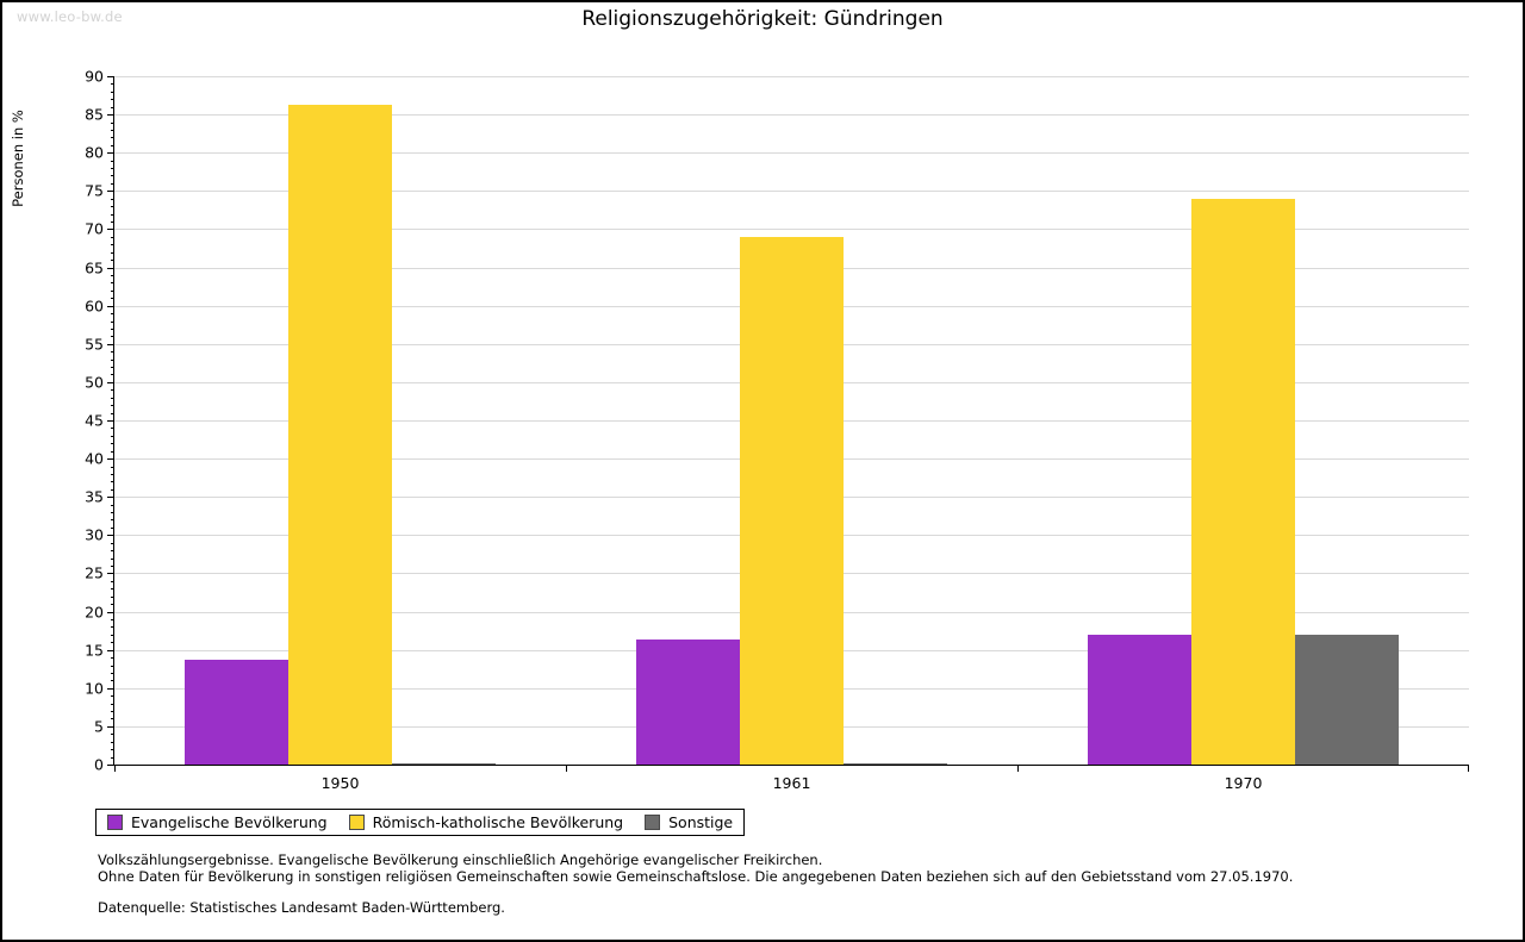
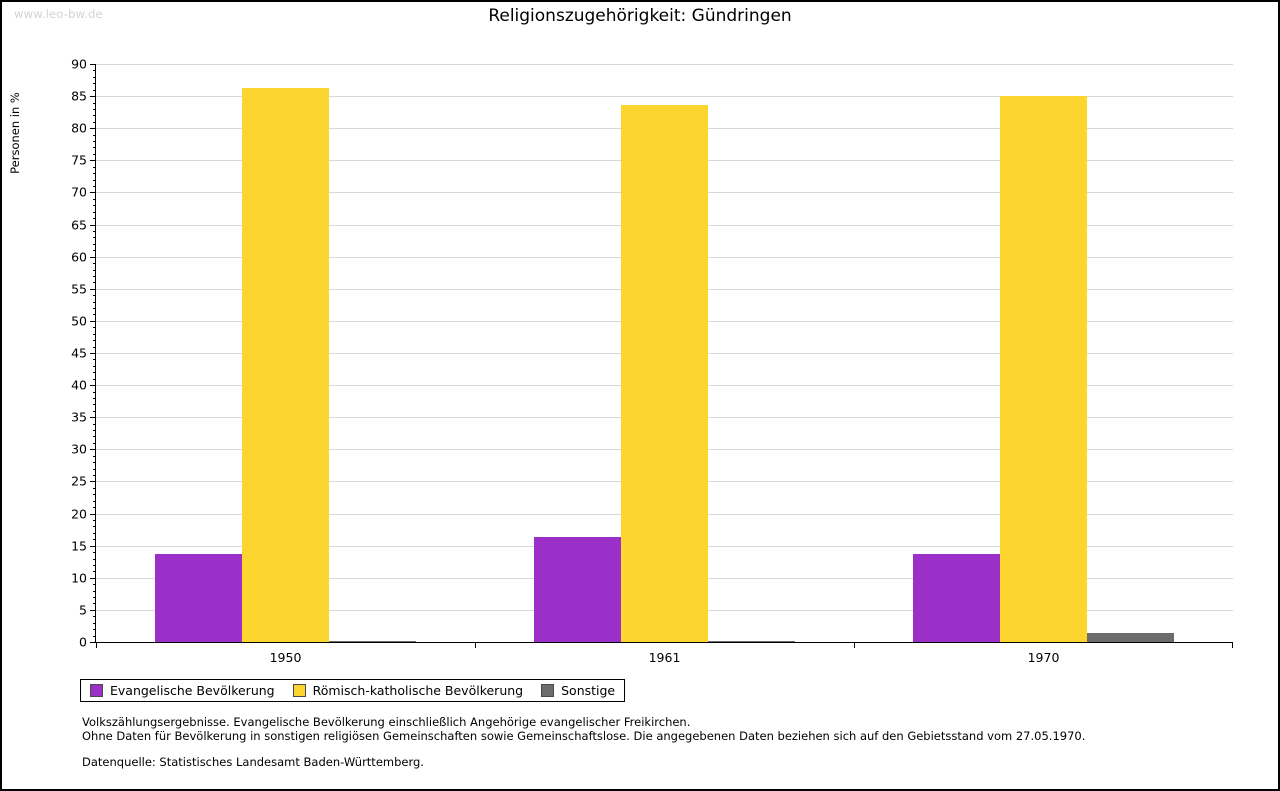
Römisch-katholische Bevölkerung/1961: 69 -> 84
Evangelische Bevölkerung/1970: 17 -> 14
Römisch-katholische Bevölkerung/1970: 74 -> 85
Sonstige/1970: 17 -> 1
